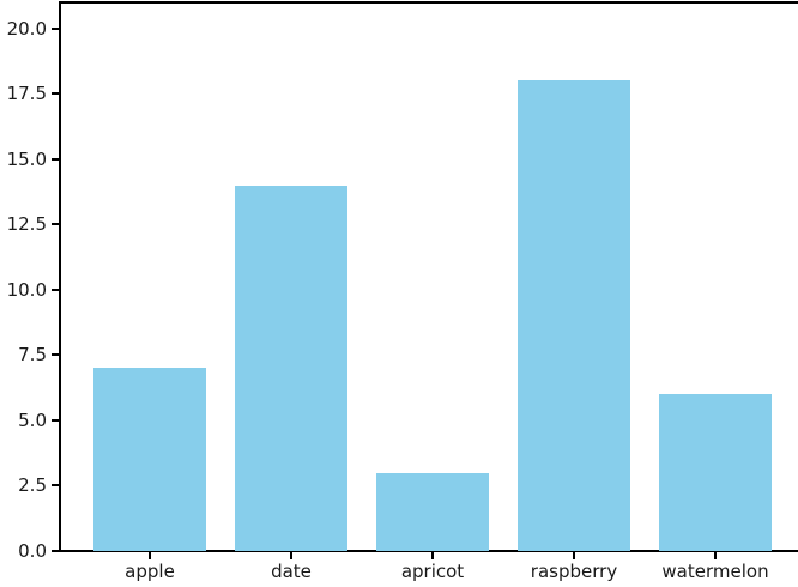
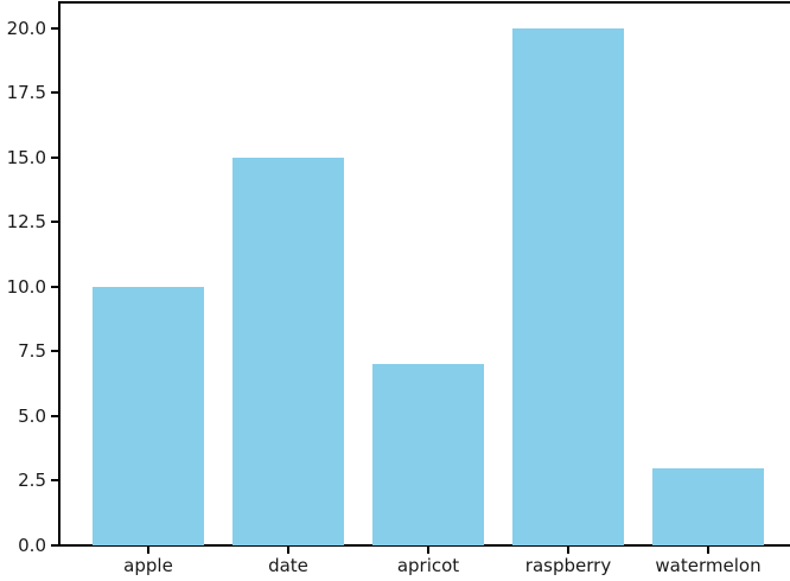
apple: 7 -> 10
date: 14 -> 15
apricot: 3 -> 7
raspberry: 18 -> 20
watermelon: 6 -> 3
